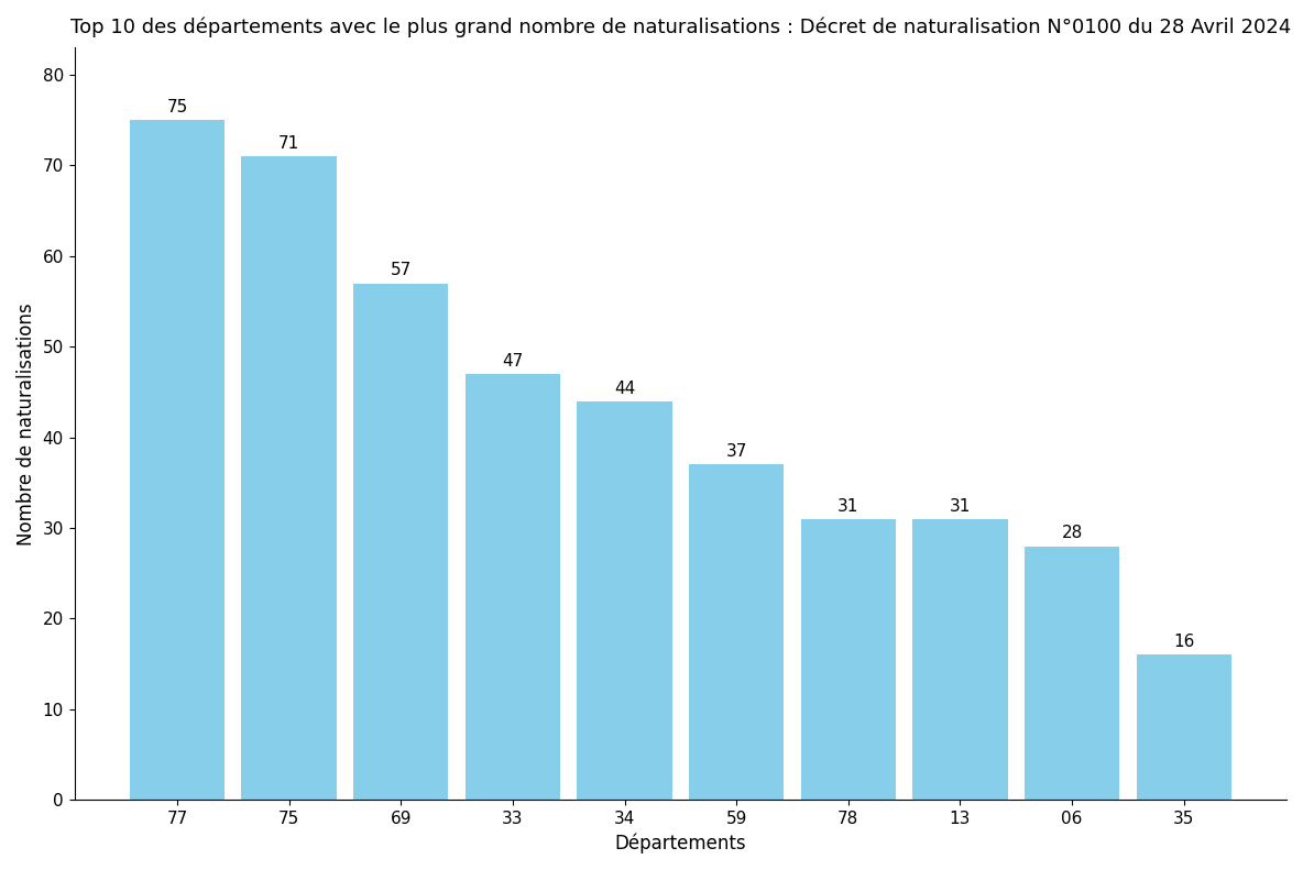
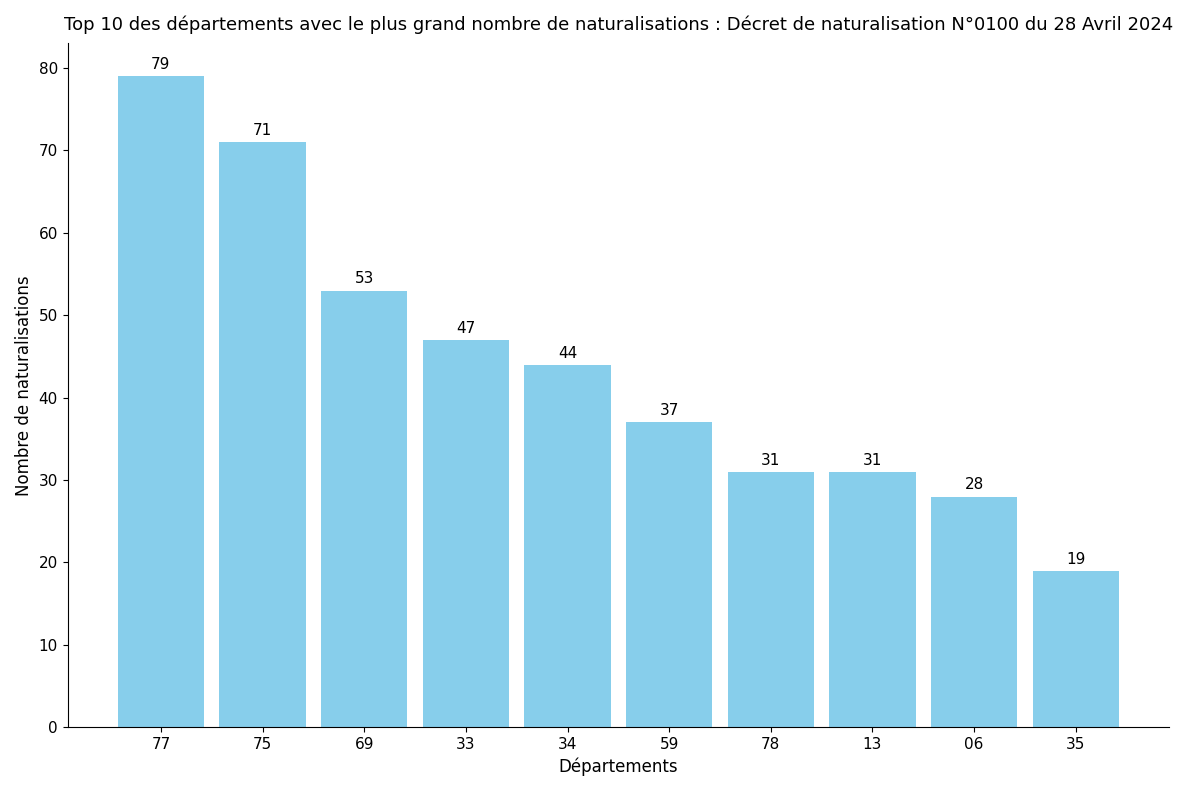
77: 75 -> 79
69: 57 -> 53
35: 16 -> 19
